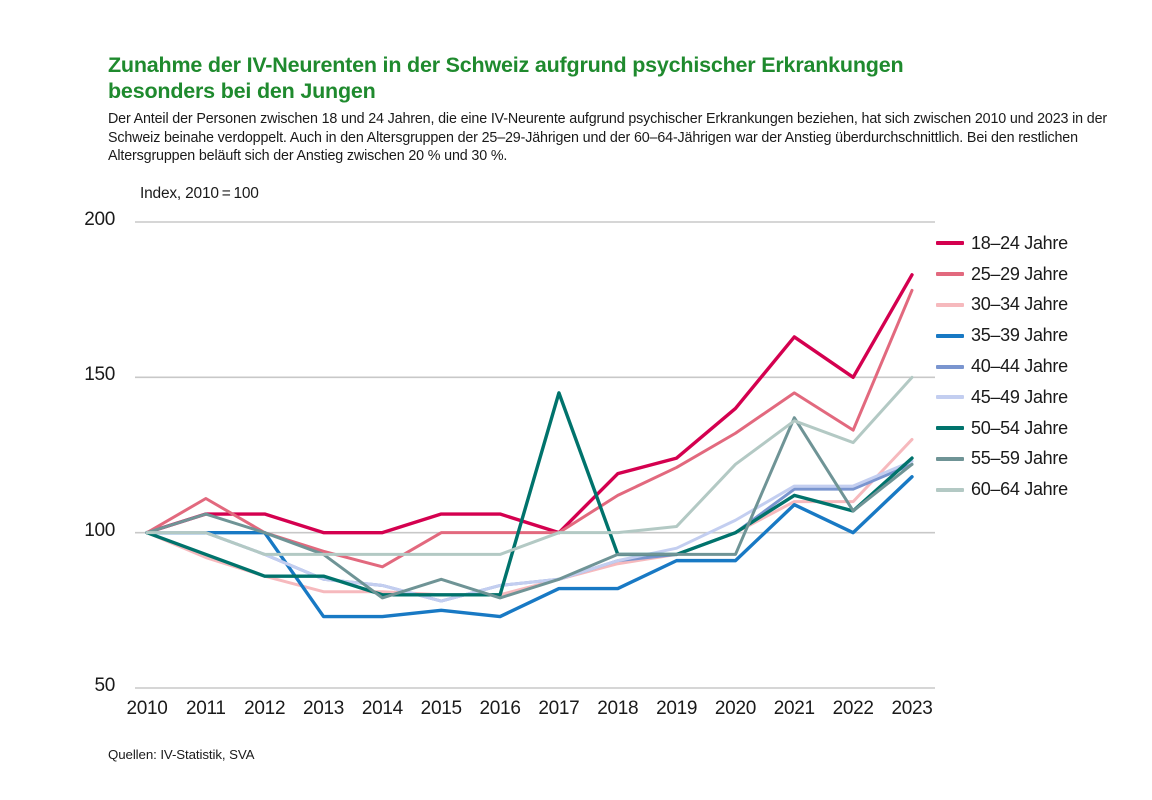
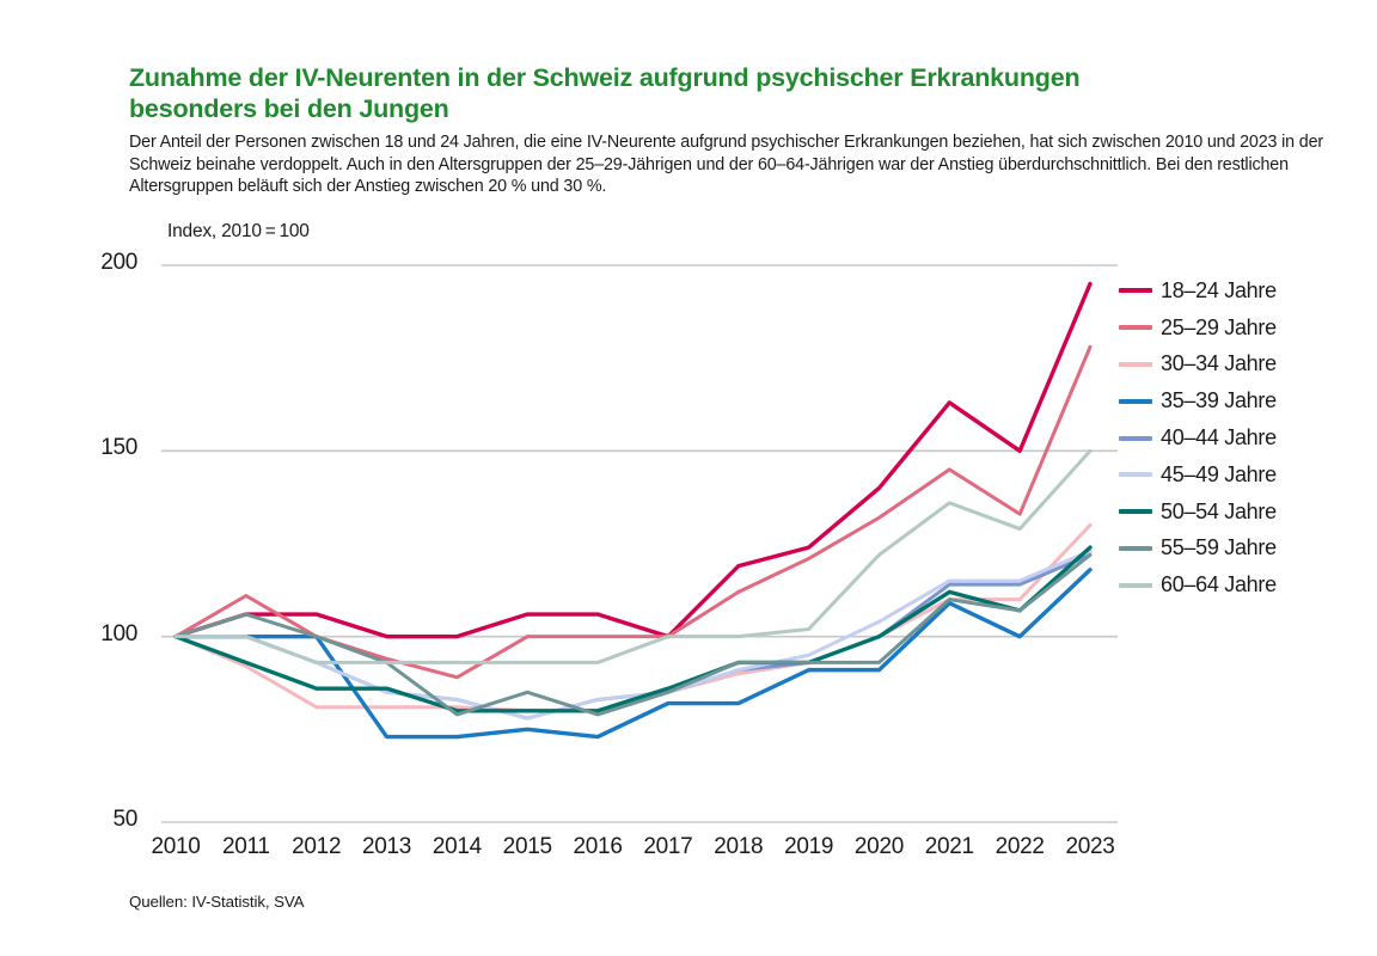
30–34 Jahre/2012: 86 -> 81
50–54 Jahre/2017: 145 -> 86
55–59 Jahre/2021: 137 -> 110
18–24 Jahre/2023: 183 -> 195
